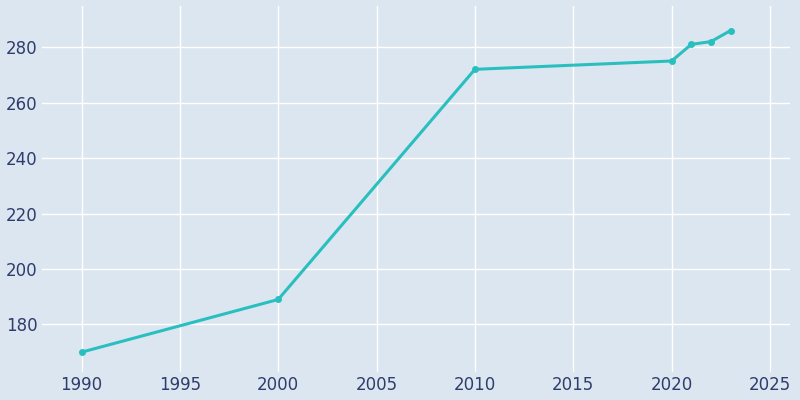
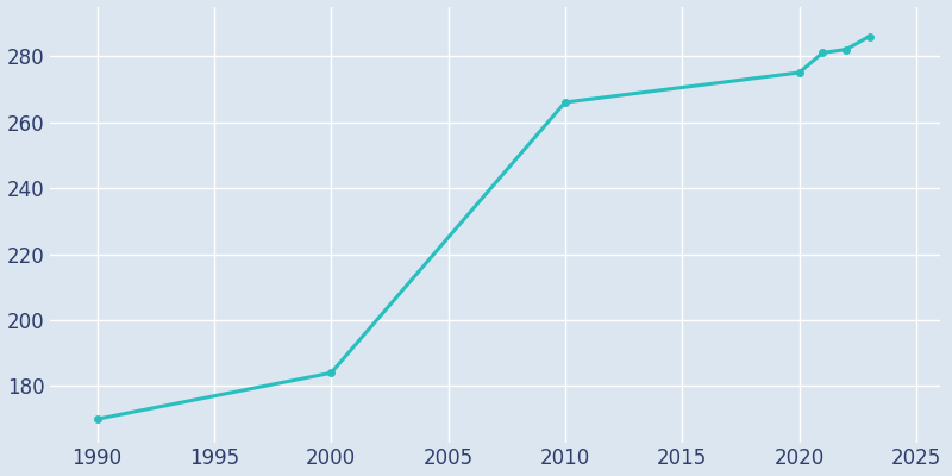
2000: 189 -> 184
2010: 272 -> 266
